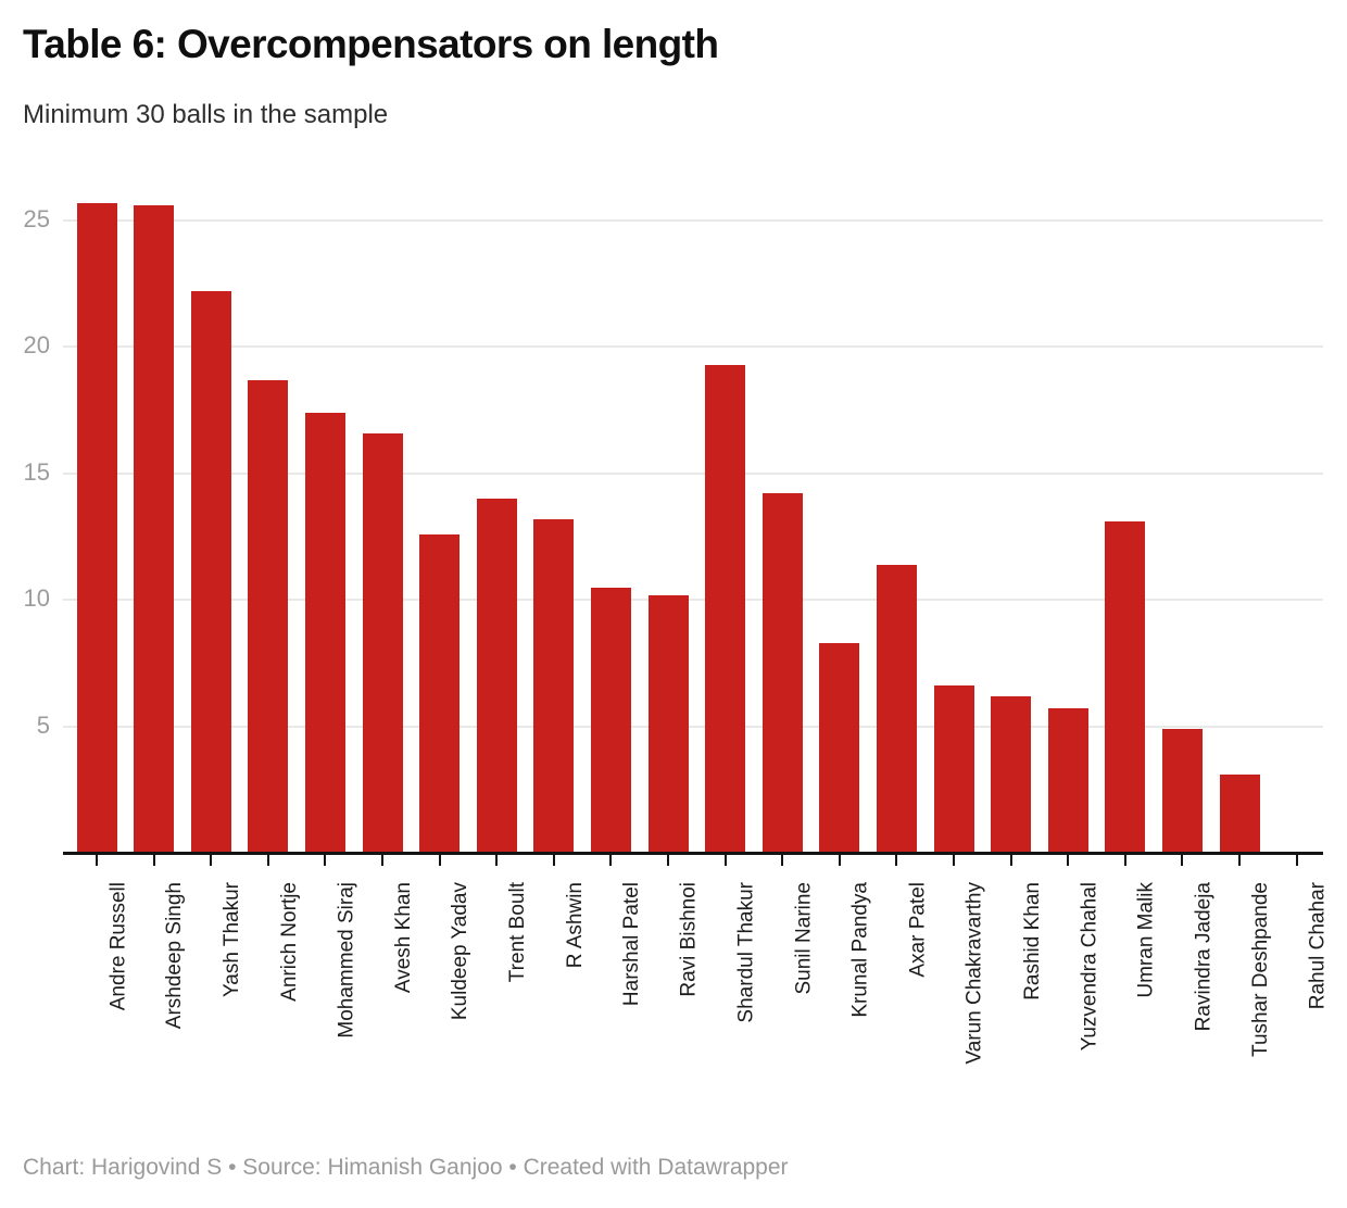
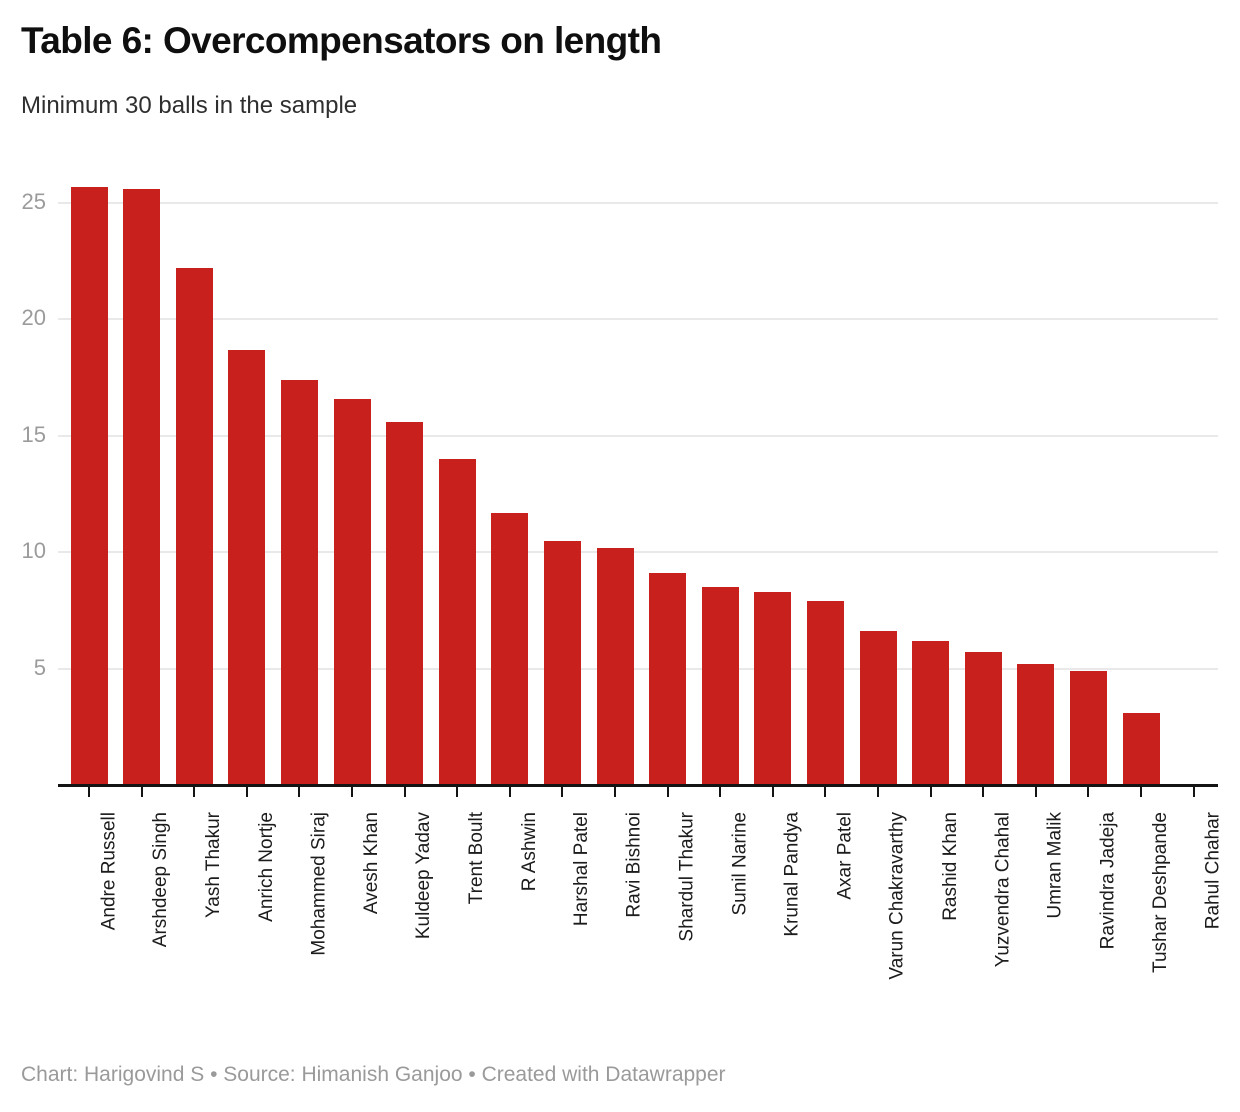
Kuldeep Yadav: 12.6 -> 15.6
R Ashwin: 13.2 -> 11.7
Shardul Thakur: 19.3 -> 9.1
Sunil Narine: 14.2 -> 8.5
Axar Patel: 11.4 -> 7.9
Umran Malik: 13.1 -> 5.2
